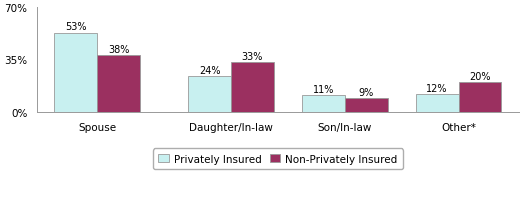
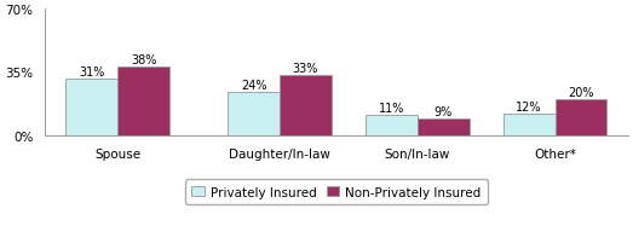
Privately Insured/Spouse: 53% -> 31%
